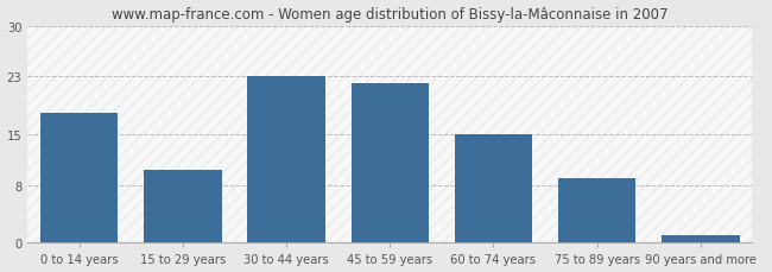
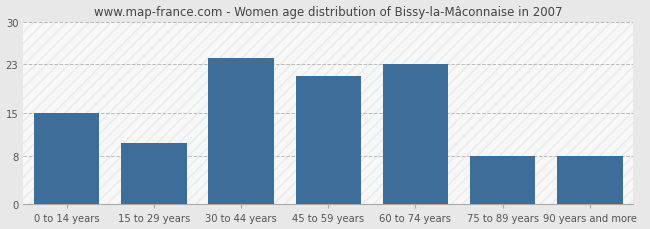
0 to 14 years: 18 -> 15
30 to 44 years: 23 -> 24
45 to 59 years: 22 -> 21
60 to 74 years: 15 -> 23
75 to 89 years: 9 -> 8
90 years and more: 1 -> 8
